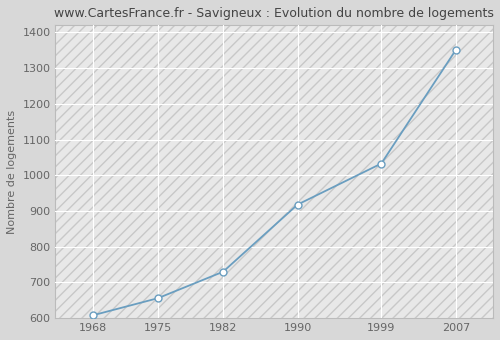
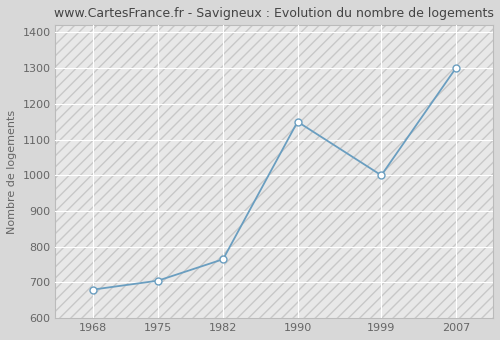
1968: 608 -> 680
1975: 656 -> 705
1982: 730 -> 765
1990: 918 -> 1150
1999: 1033 -> 1000
2007: 1351 -> 1300
